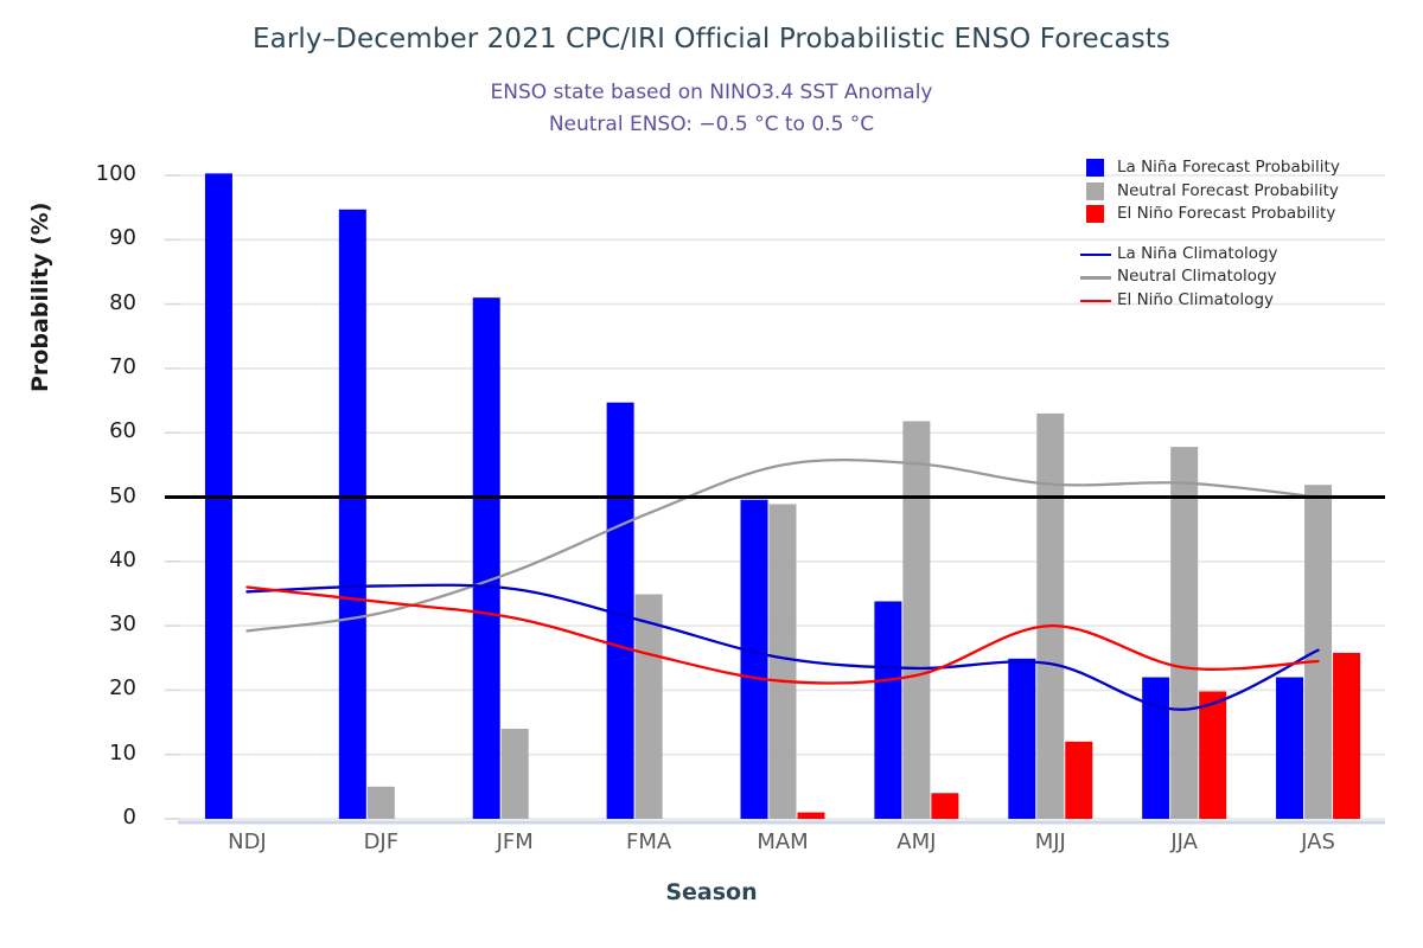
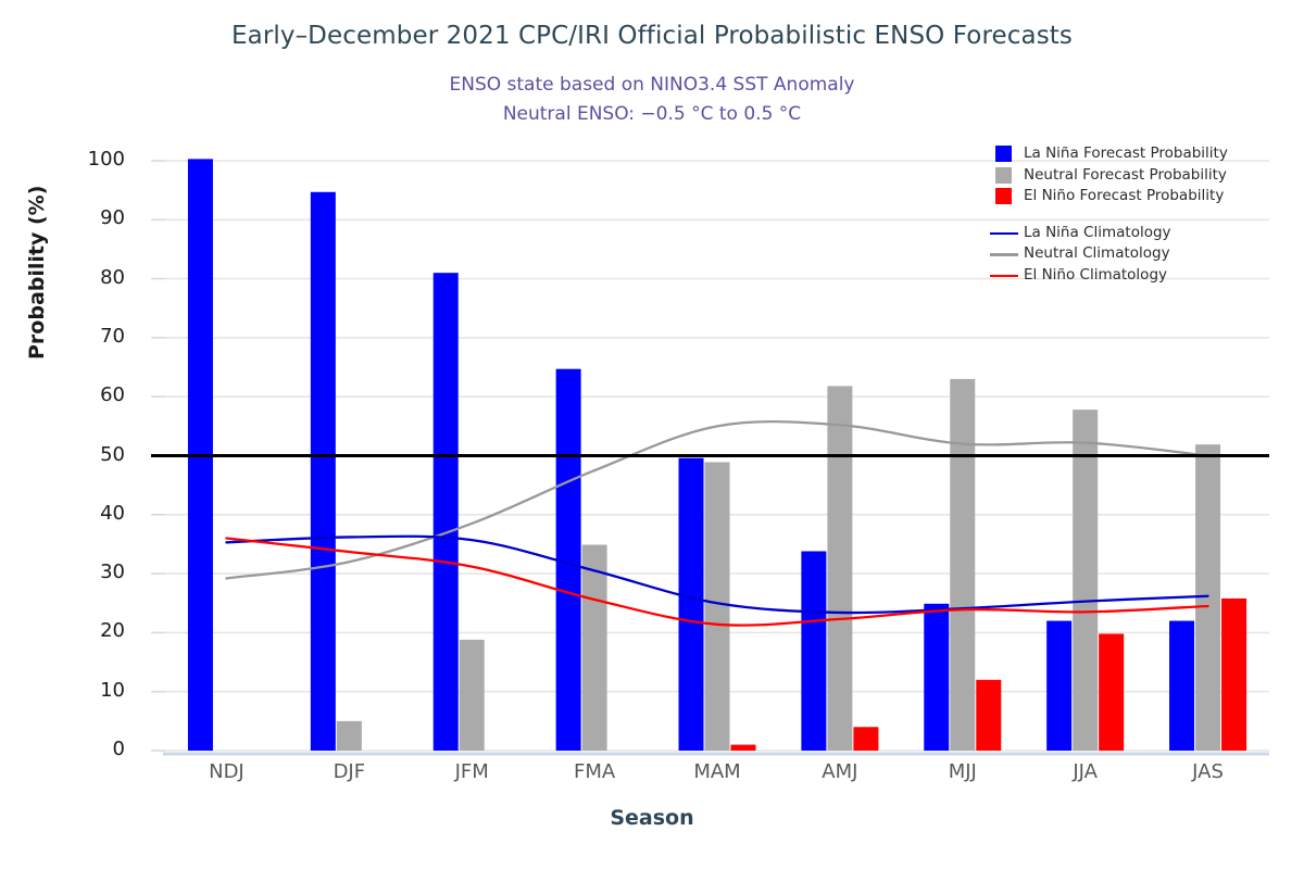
Neutral Forecast Probability/JFM: 14 -> 19
El Niño Climatology/MJJ: 30 -> 24
La Niña Climatology/JJA: 17 -> 25
